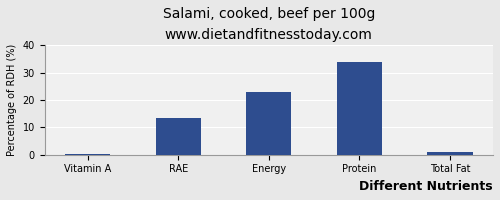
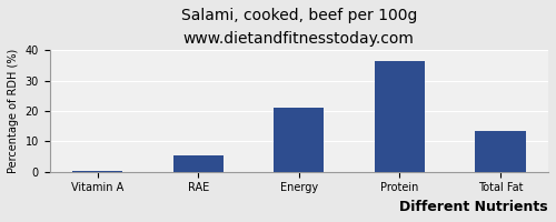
RAE: 13.3 -> 5.5
Energy: 23.0 -> 21.0
Protein: 34.0 -> 36.5
Total Fat: 1.1 -> 13.5
